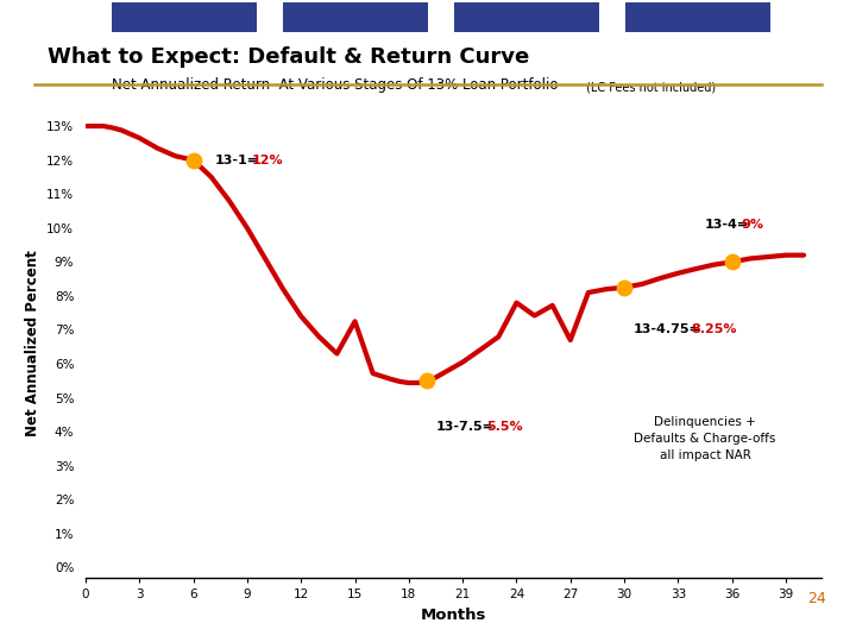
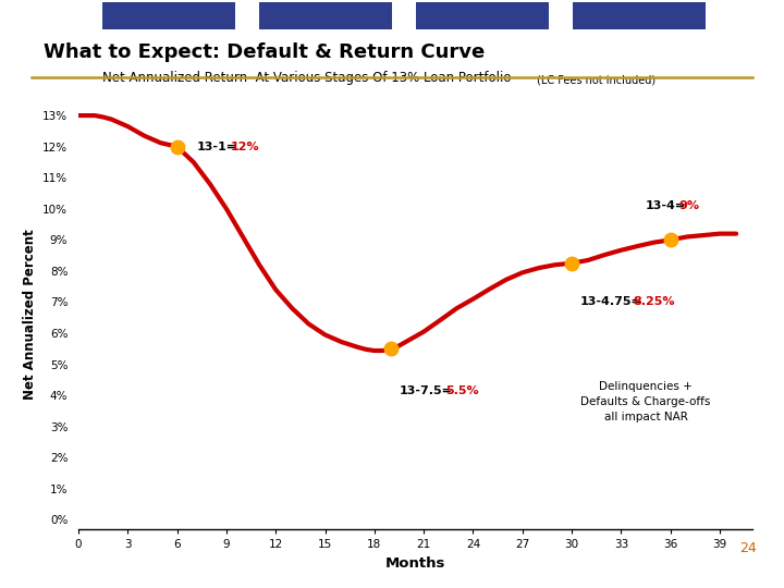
15: 7.25% -> 5.95%
24: 7.80% -> 7.10%
27: 6.70% -> 7.95%
